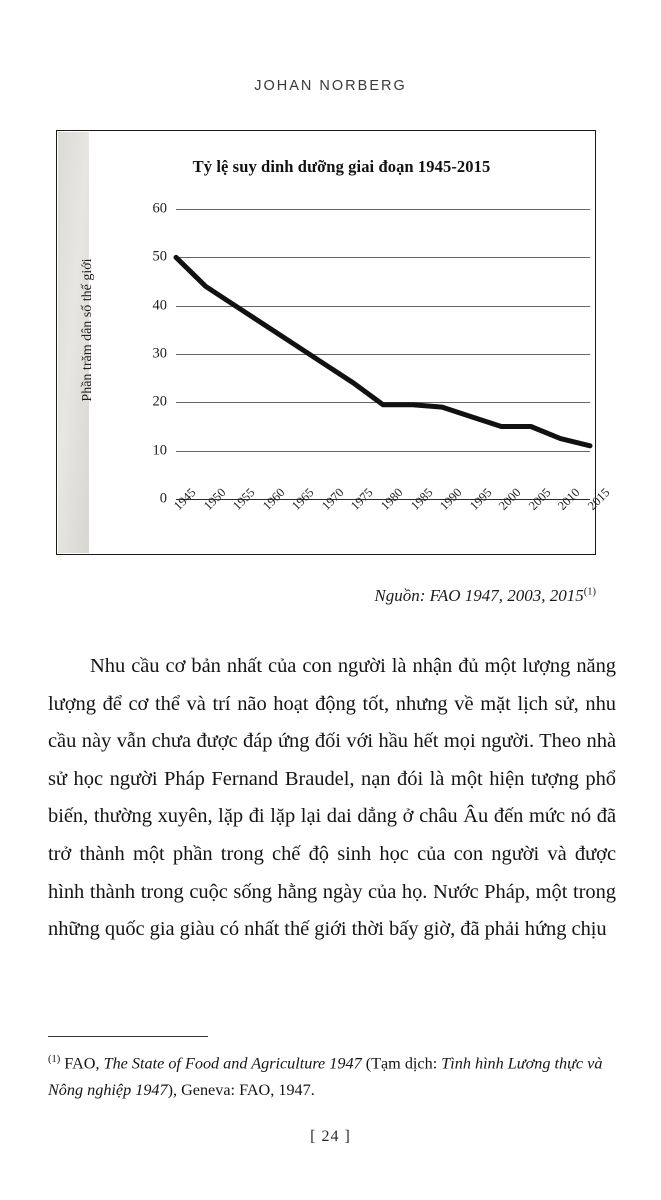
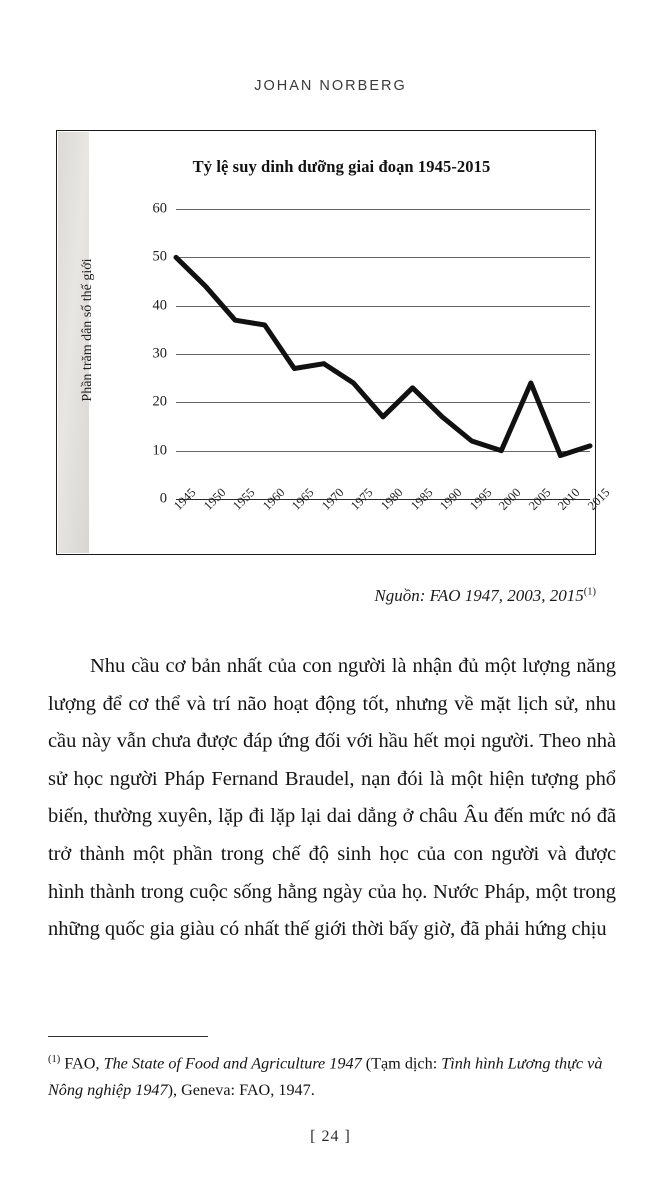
1955: 40 -> 37
1965: 32 -> 27
1980: 20 -> 17
1985: 20 -> 23
1990: 19 -> 17
1995: 17 -> 12
2000: 15 -> 10
2005: 15 -> 24
2010: 12 -> 9
